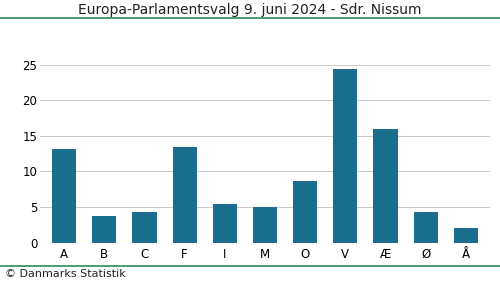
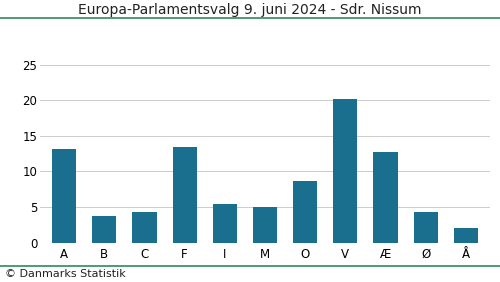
V: 24.5 -> 20.2
Æ: 16.0 -> 12.8
